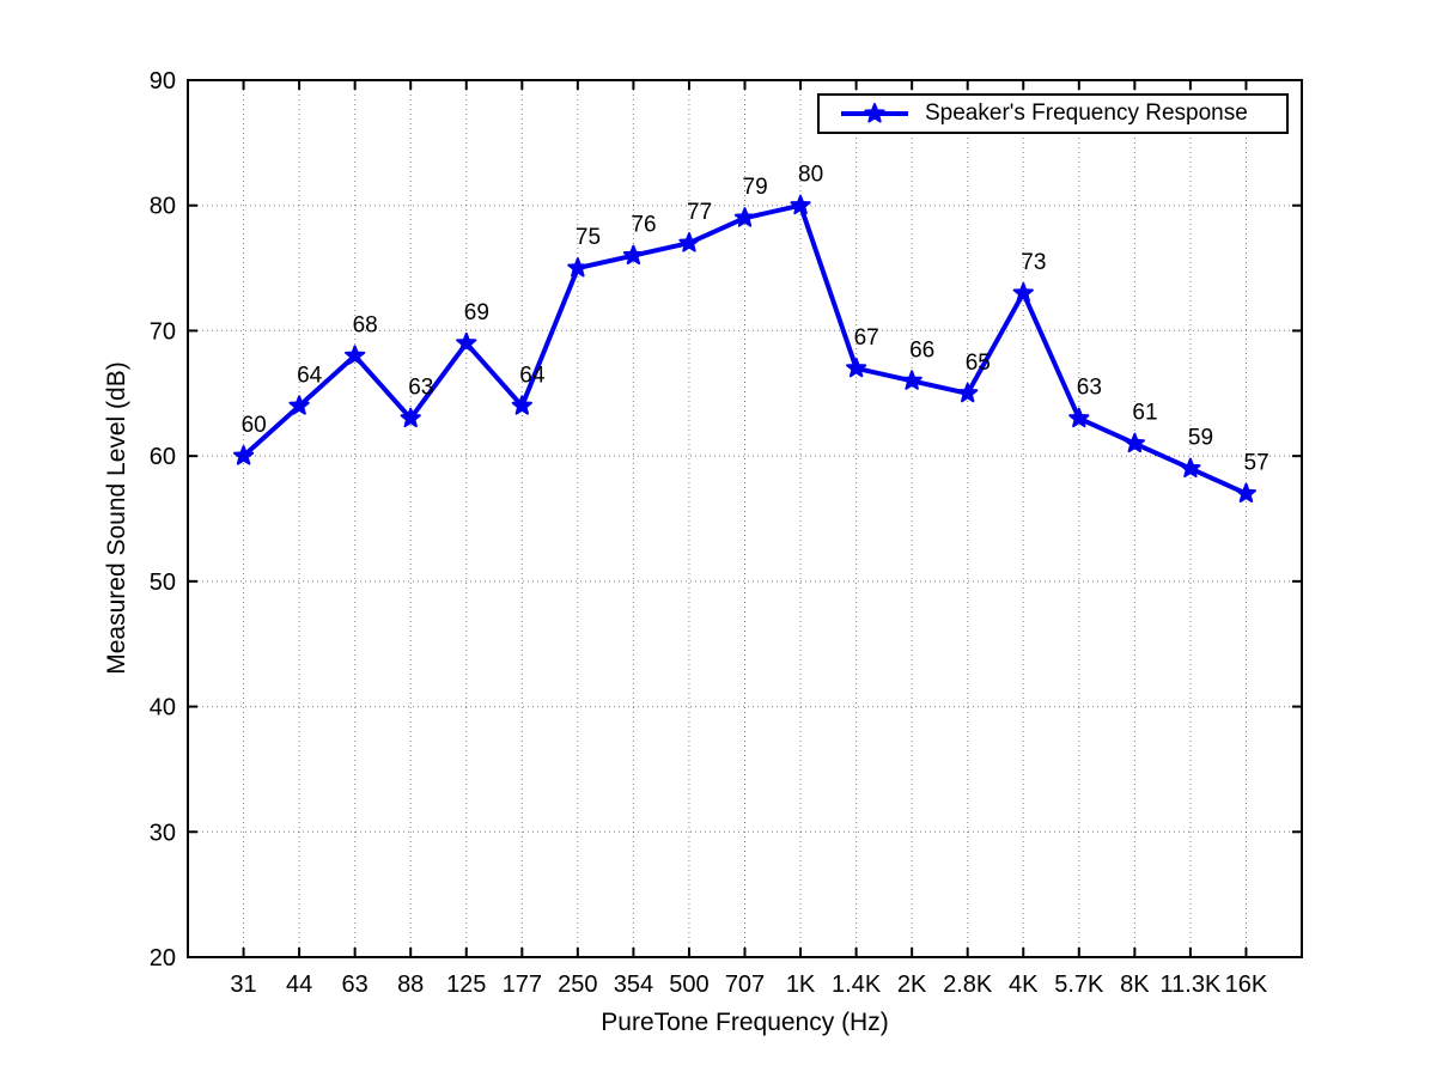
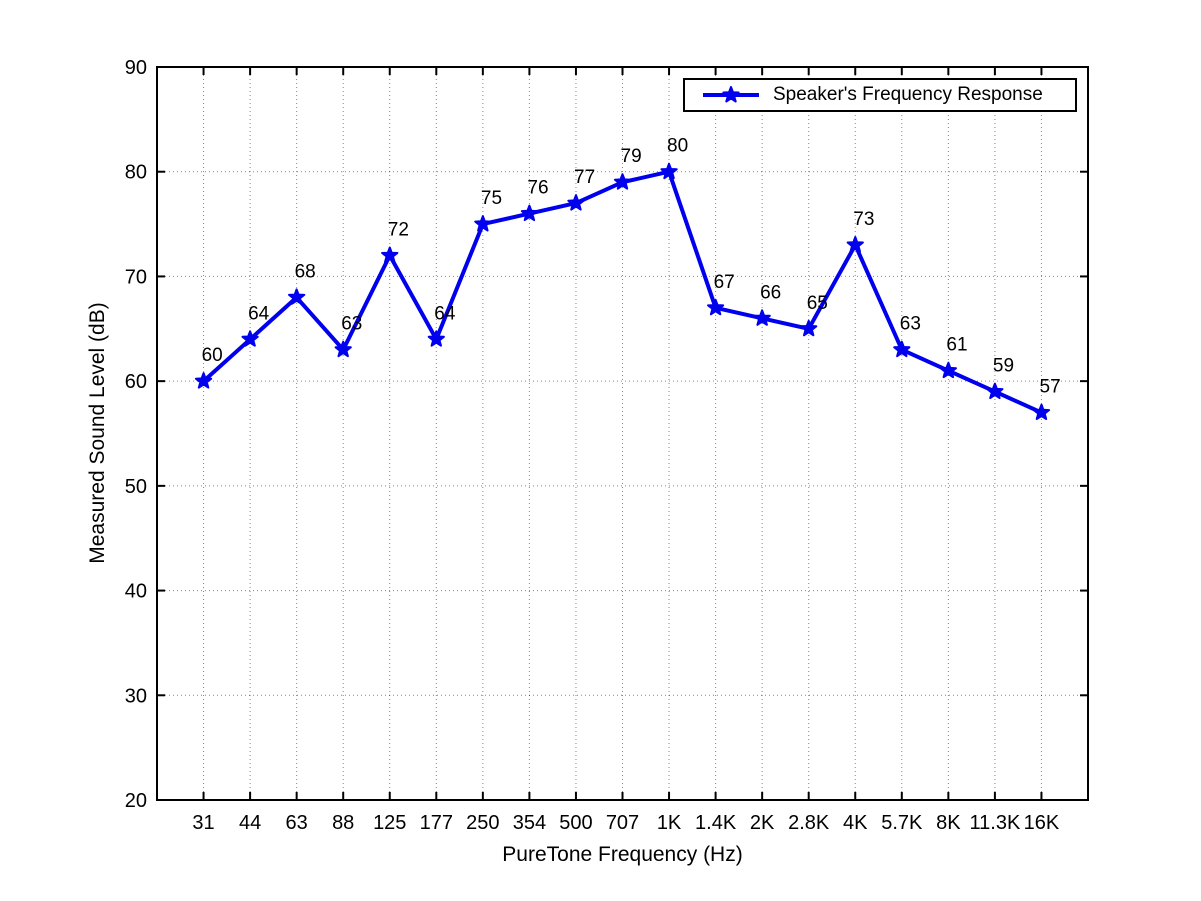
125: 69 -> 72
